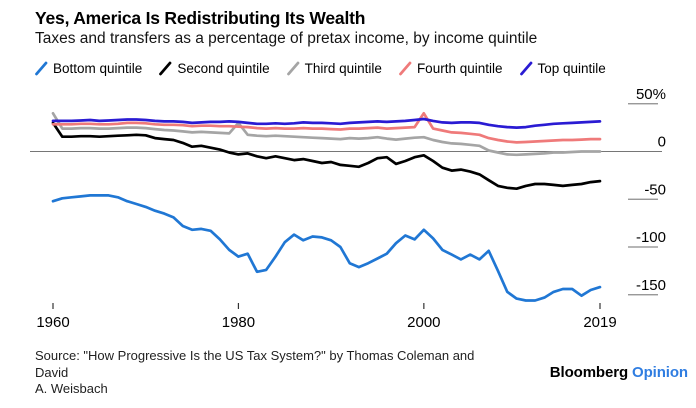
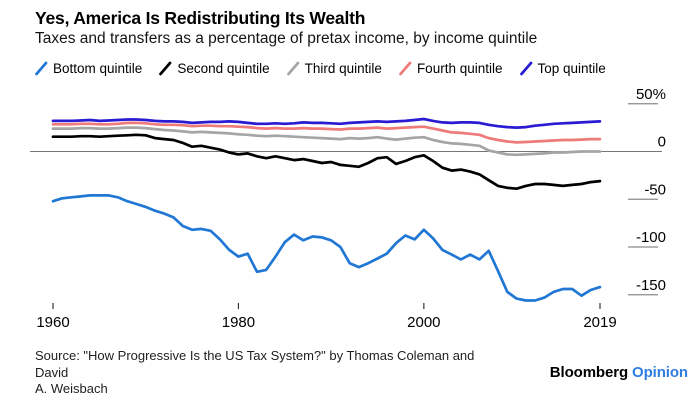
Second quintile/1960: 30% -> 20%
Third quintile/1960: 40% -> 20%
Third quintile/1980: 30% -> 20%
Fourth quintile/2000: 40% -> 30%
